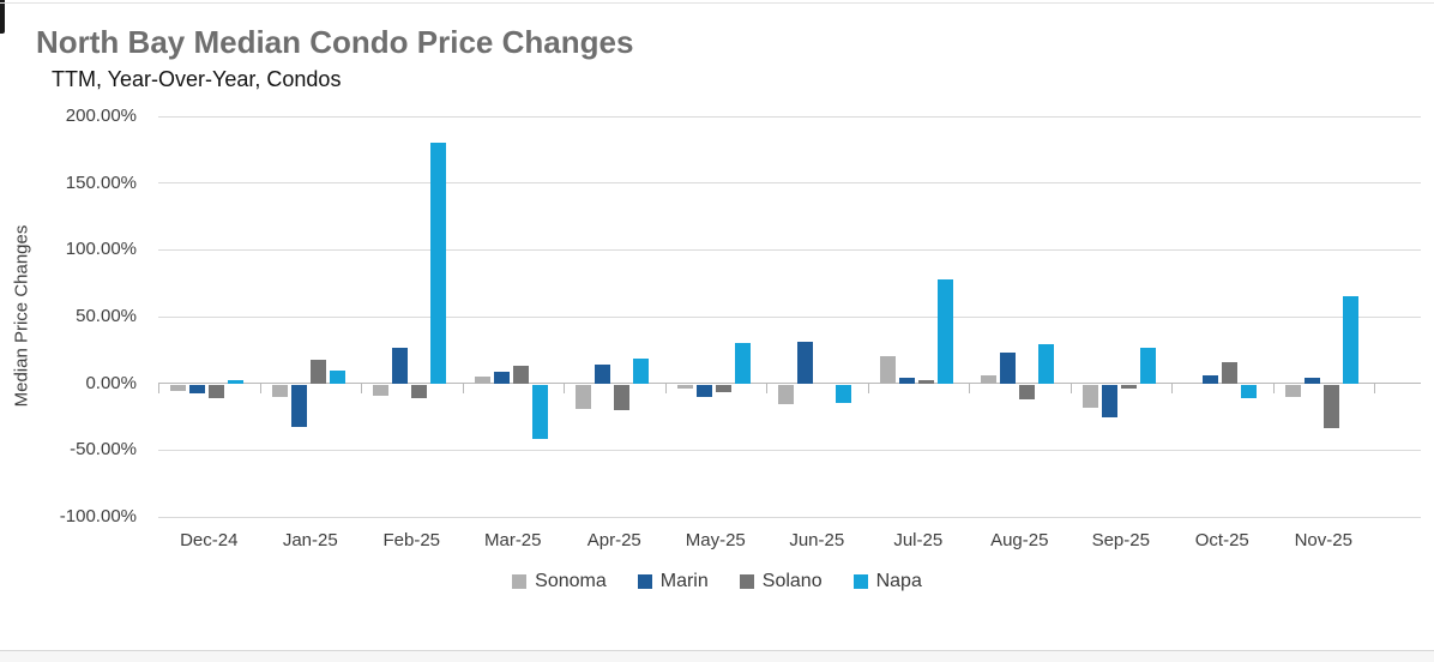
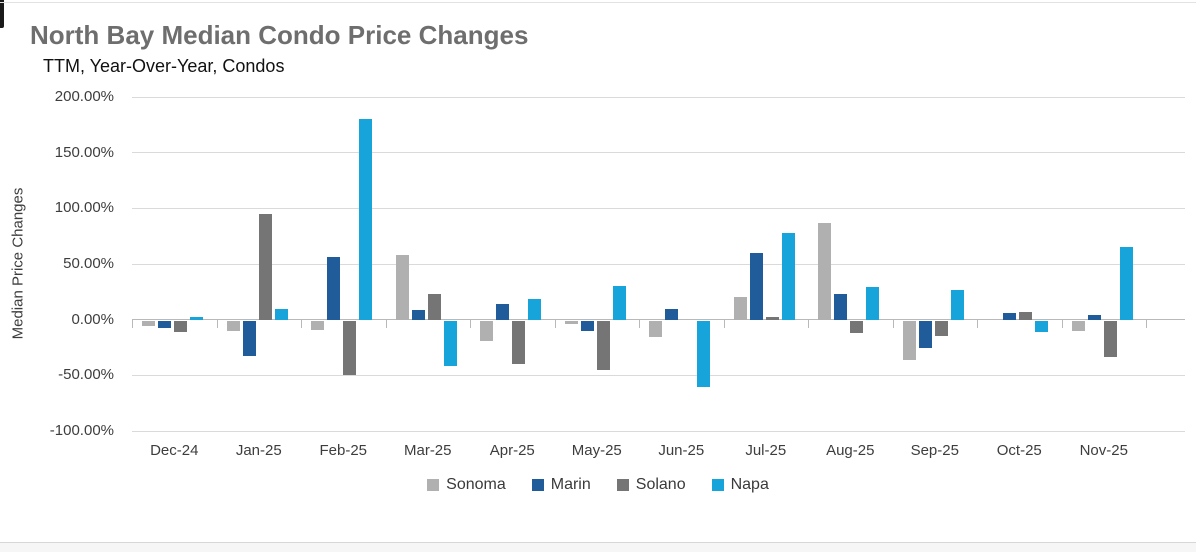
Solano/Jan-25: 18% -> 95%
Marin/Feb-25: 27% -> 56%
Solano/Feb-25: -10% -> -49%
Sonoma/Mar-25: 5% -> 58%
Solano/Mar-25: 13% -> 23%
Solano/Apr-25: -19% -> -39%
Solano/May-25: -6% -> -44%
Marin/Jun-25: 31% -> 10%
Napa/Jun-25: -14% -> -60%
Marin/Jul-25: 4% -> 60%
Sonoma/Aug-25: 6% -> 87%
Sonoma/Sep-25: -17% -> -35%
Solano/Sep-25: -3% -> -14%
Solano/Oct-25: 16% -> 7%
